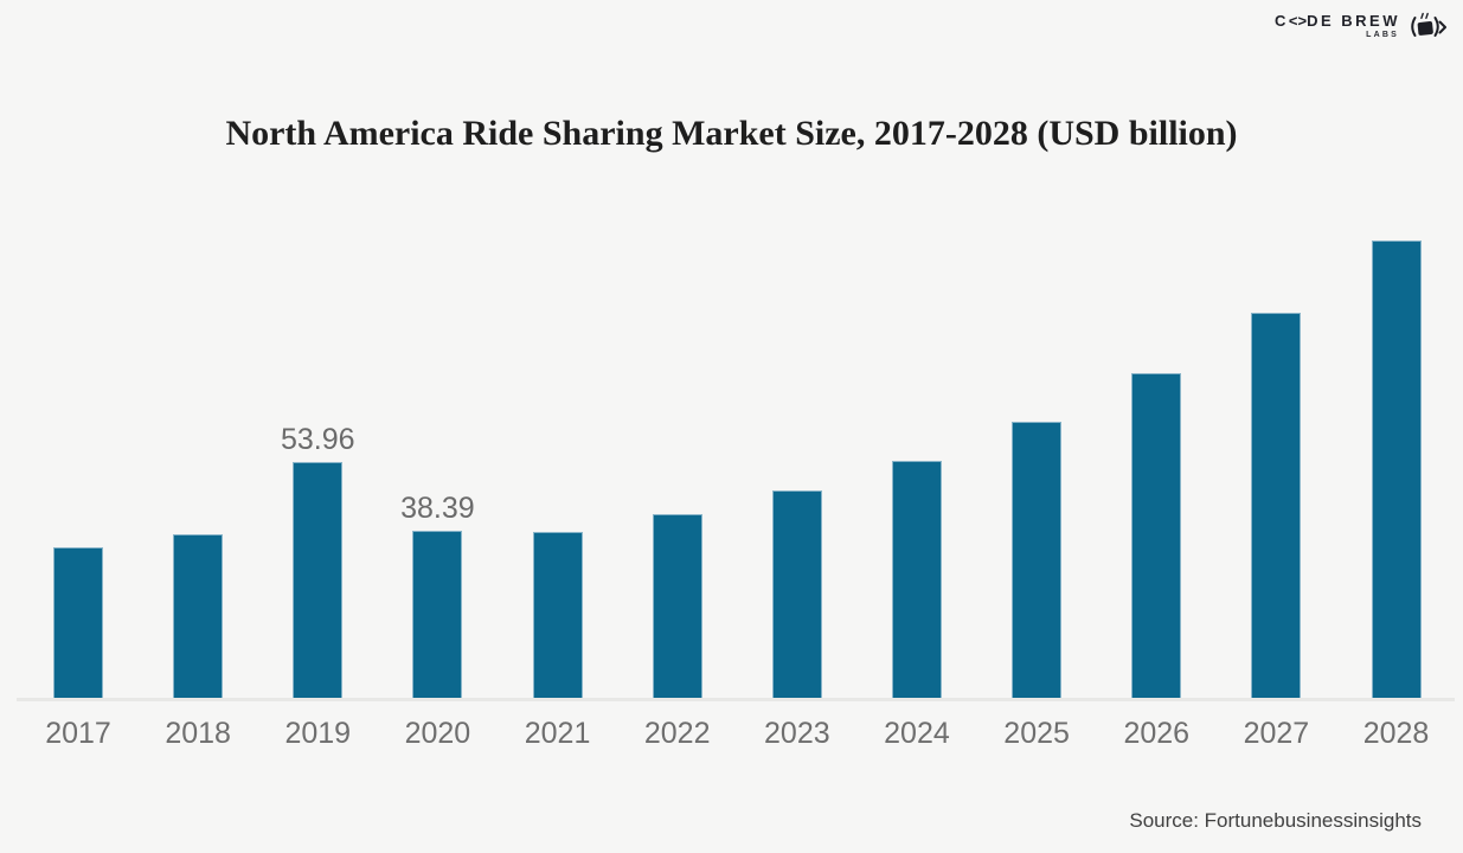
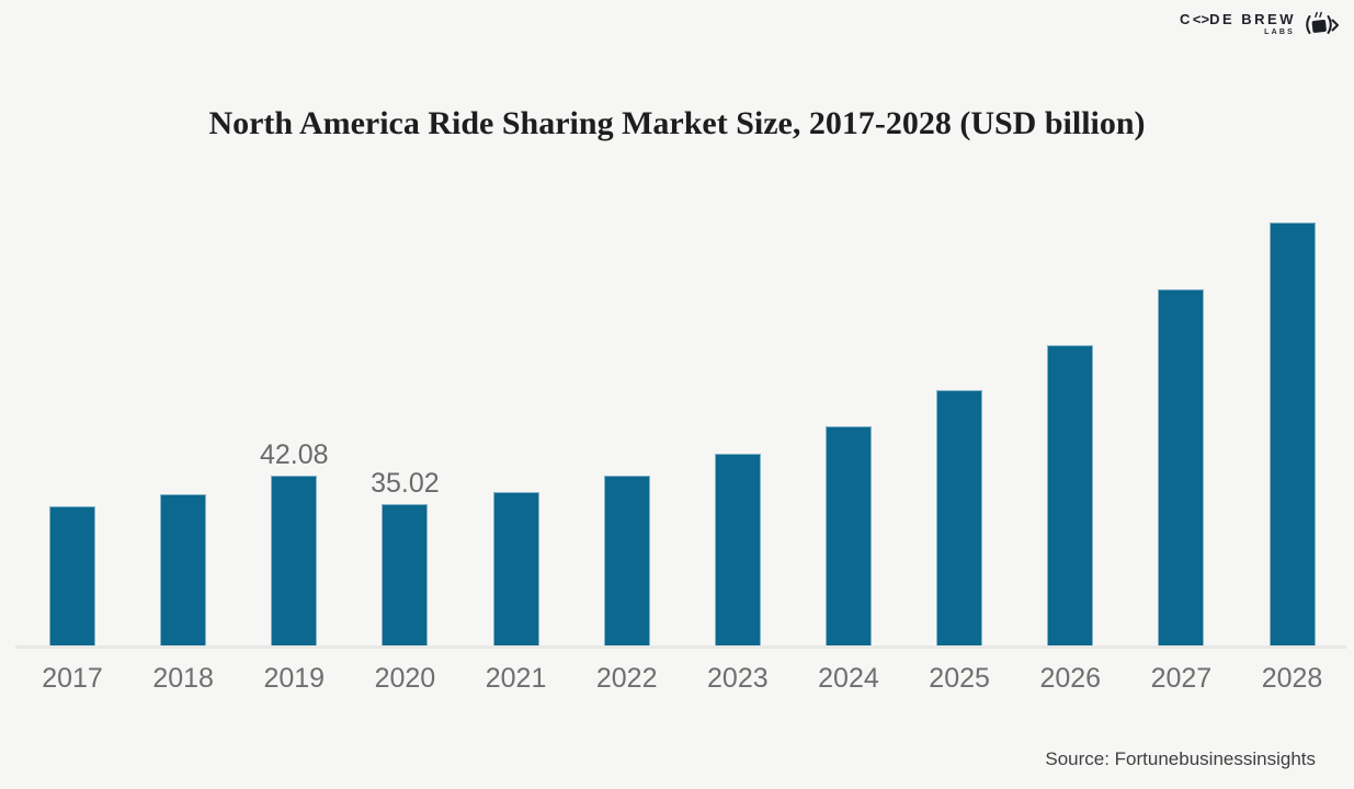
2019: 53.96 -> 42.08
2020: 38.39 -> 35.02
